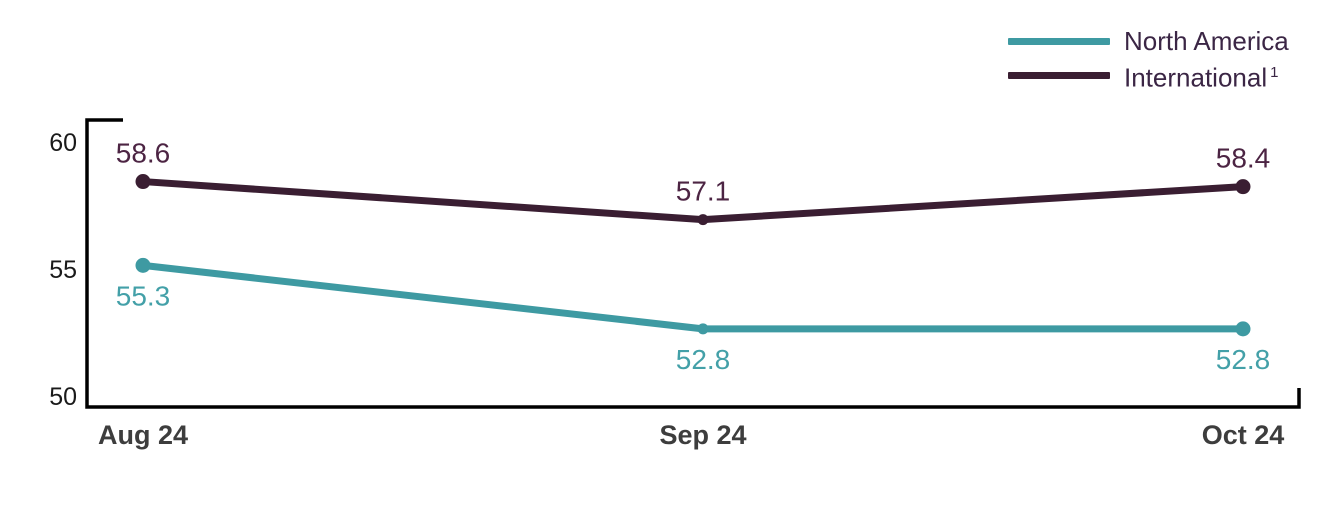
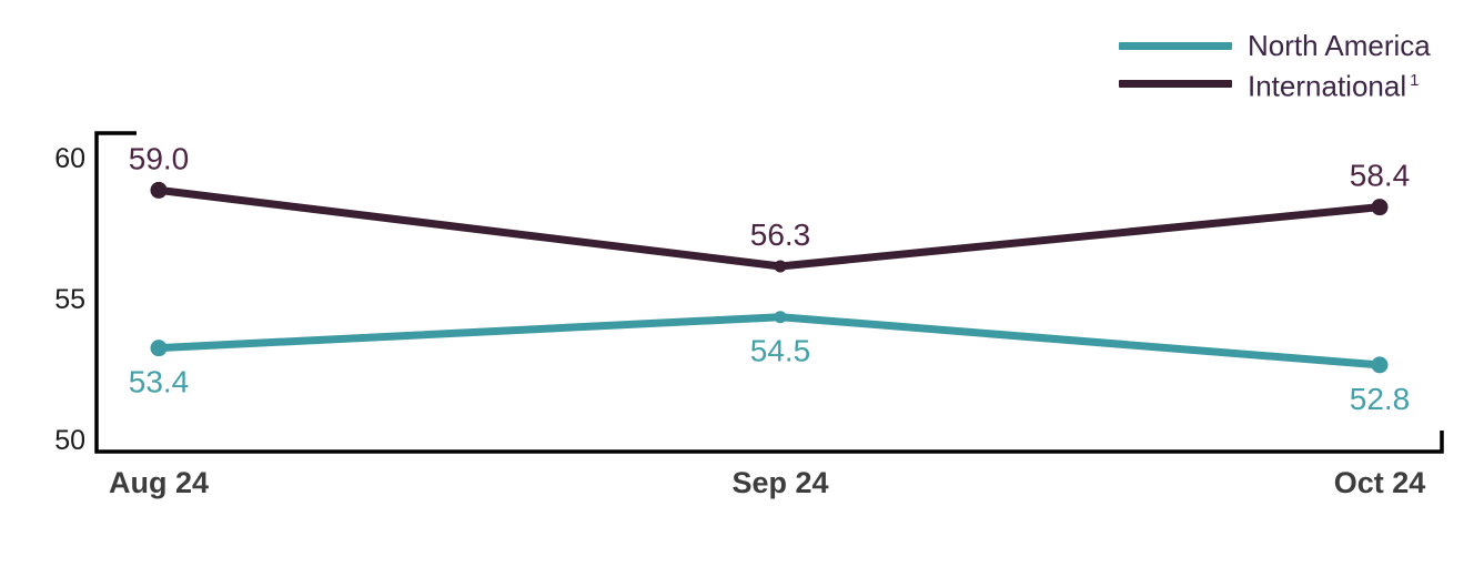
North America/Aug 24: 55.3 -> 53.4
International/Aug 24: 58.6 -> 59.0
North America/Sep 24: 52.8 -> 54.5
International/Sep 24: 57.1 -> 56.3
